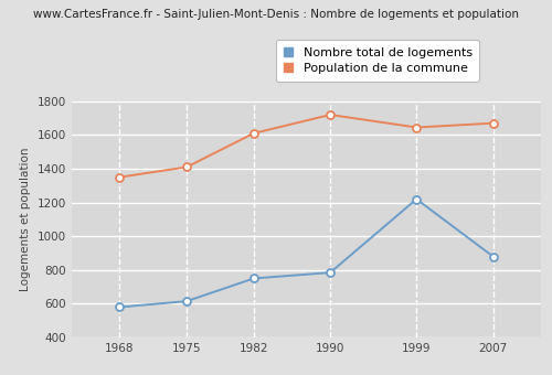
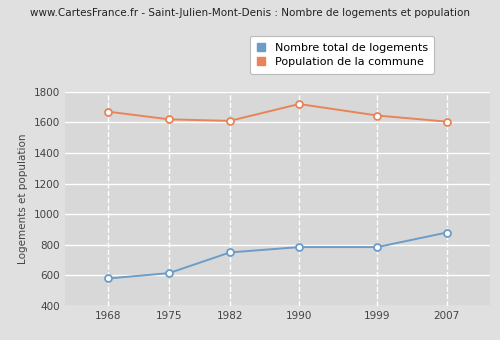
Population de la commune/1968: 1350 -> 1670
Population de la commune/1975: 1410 -> 1620
Nombre total de logements/1999: 1220 -> 780
Population de la commune/2007: 1670 -> 1600
